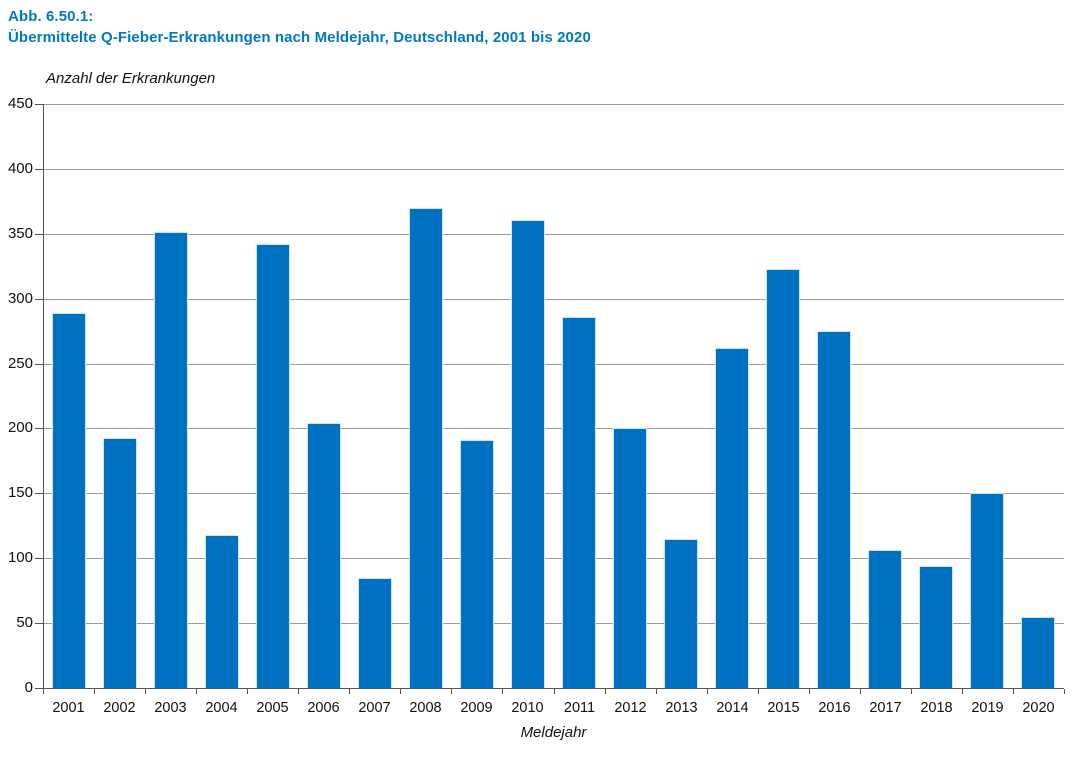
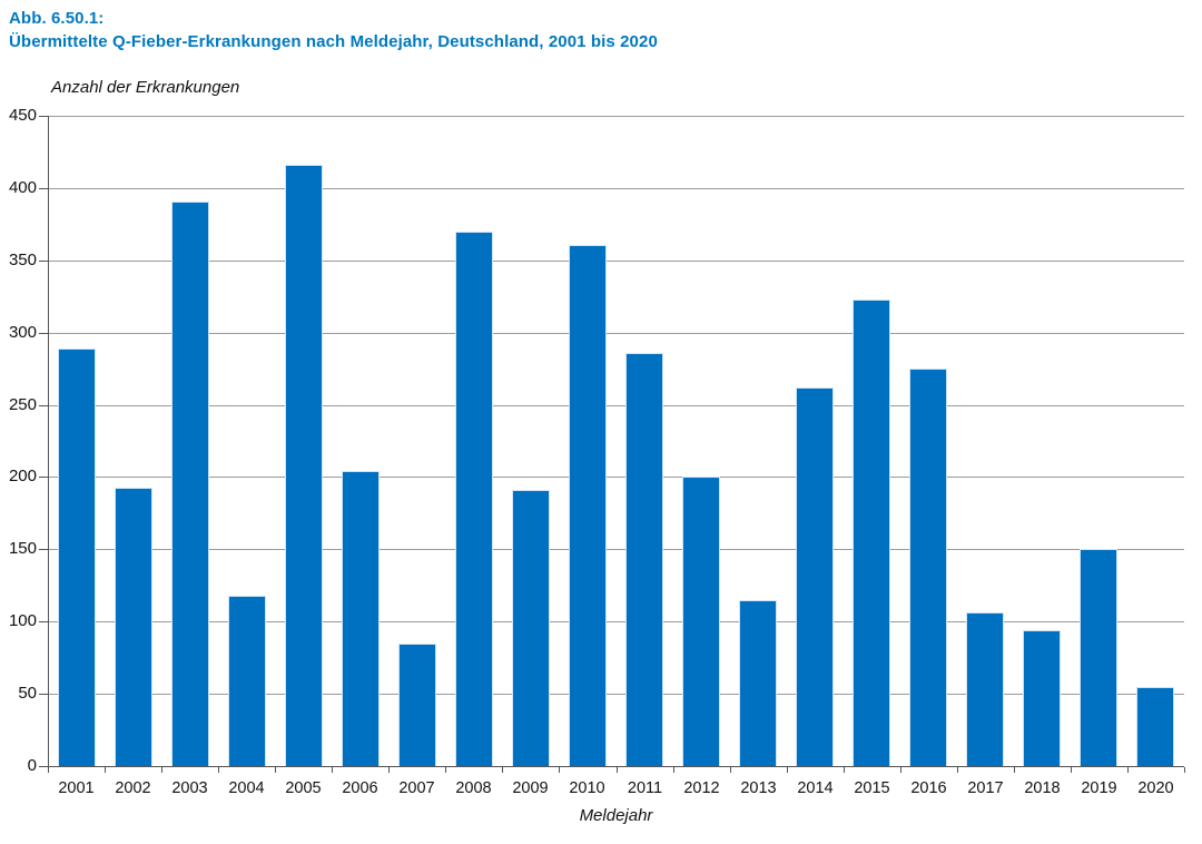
2003: 351 -> 391
2005: 342 -> 416
